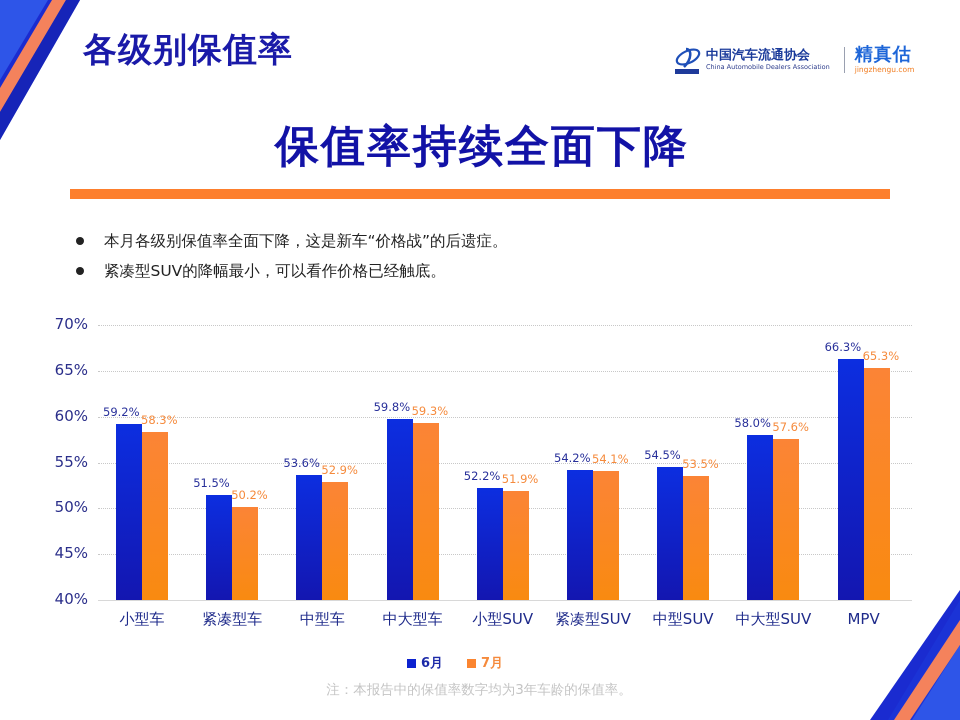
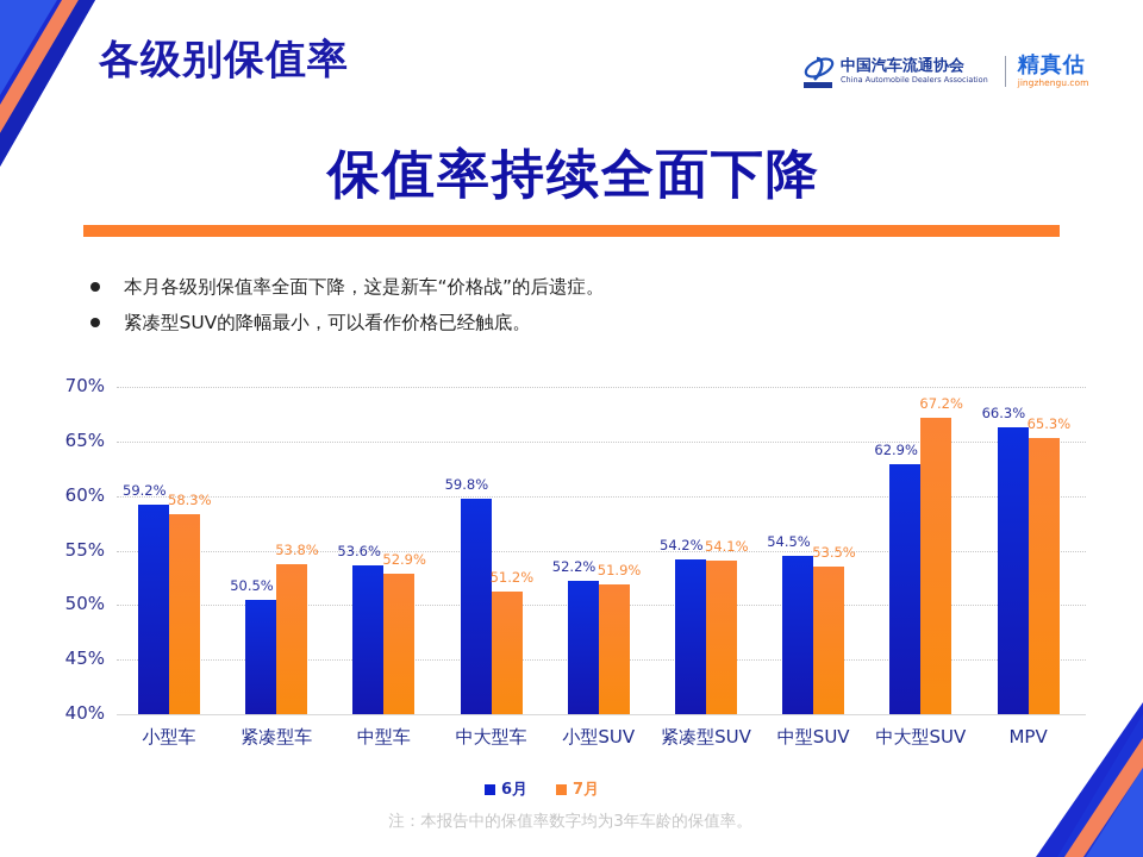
6月/紧凑型车: 51.5% -> 50.5%
7月/紧凑型车: 50.2% -> 53.8%
7月/中大型车: 59.3% -> 51.2%
6月/中大型SUV: 58.0% -> 62.9%
7月/中大型SUV: 57.6% -> 67.2%
